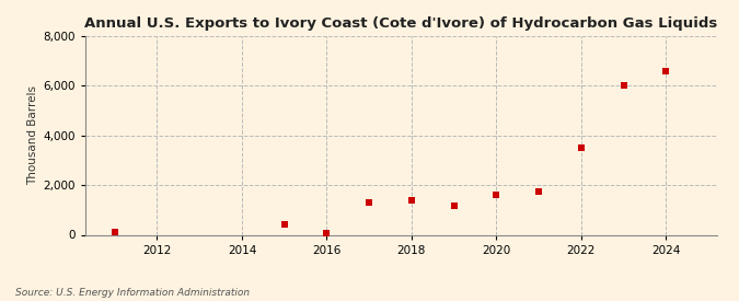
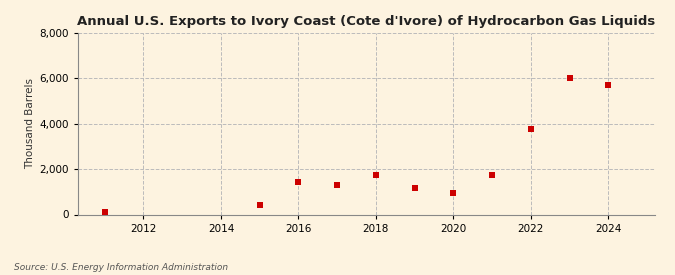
2016: 50 -> 1,450
2018: 1,400 -> 1,750
2020: 1,600 -> 950
2022: 3,500 -> 3,750
2024: 6,600 -> 5,700
